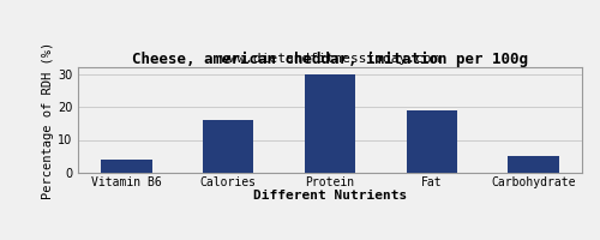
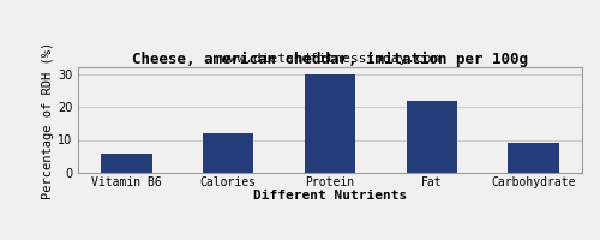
Vitamin B6: 4 -> 6
Calories: 16 -> 12
Fat: 19 -> 22
Carbohydrate: 5 -> 9
